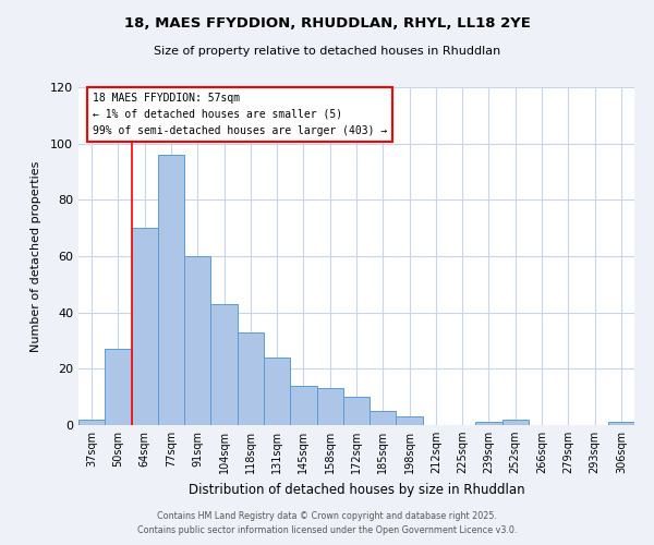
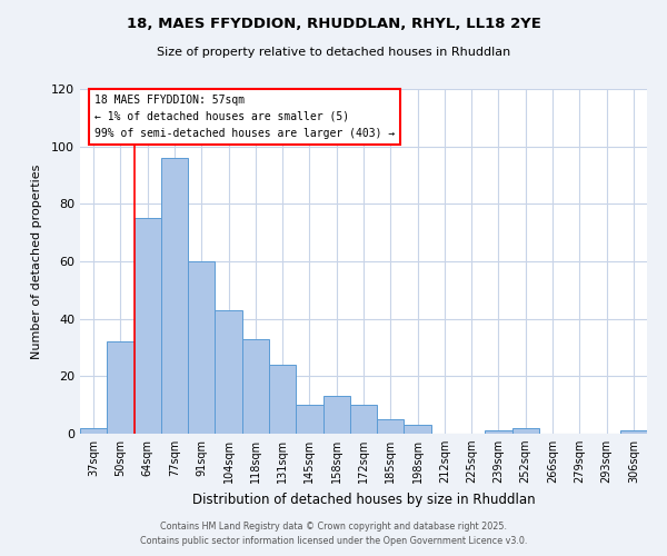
50sqm: 27 -> 32
64sqm: 70 -> 75
145sqm: 14 -> 10
